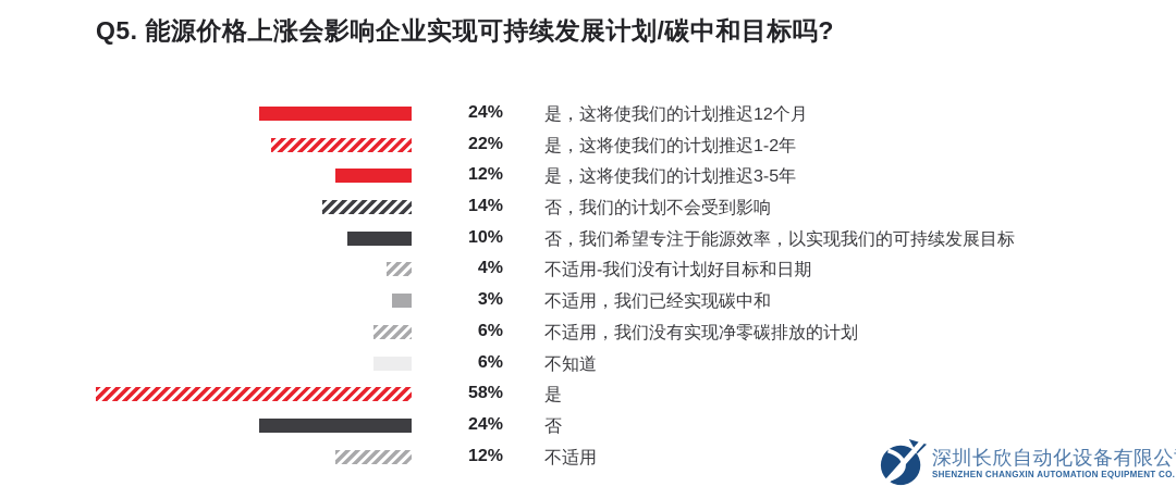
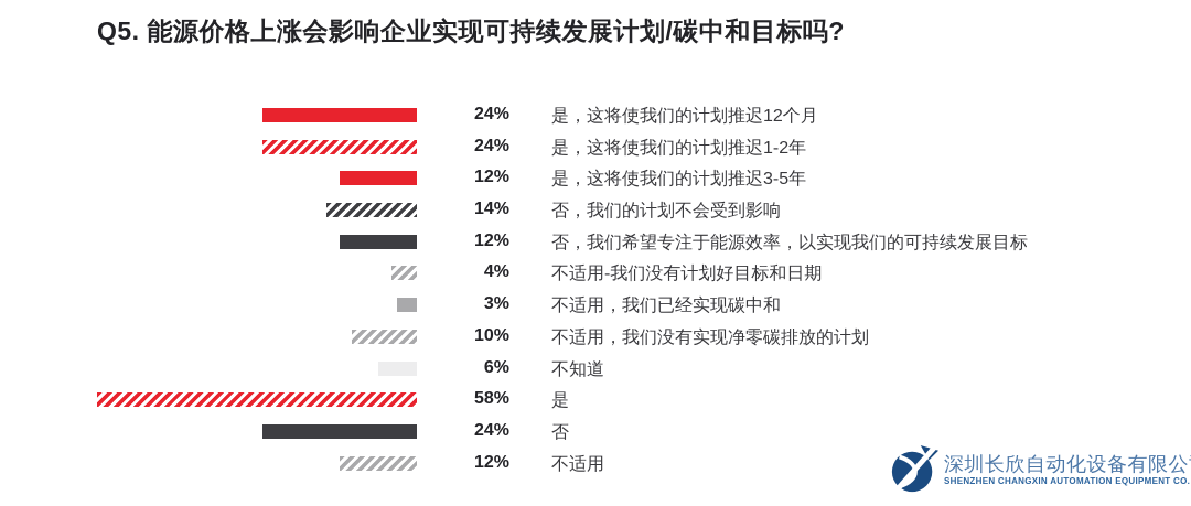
是，这将使我们的计划推迟1-2年: 22% -> 24%
否，我们希望专注于能源效率，以实现我们的可持续发展目标: 10% -> 12%
不适用，我们没有实现净零碳排放的计划: 6% -> 10%
